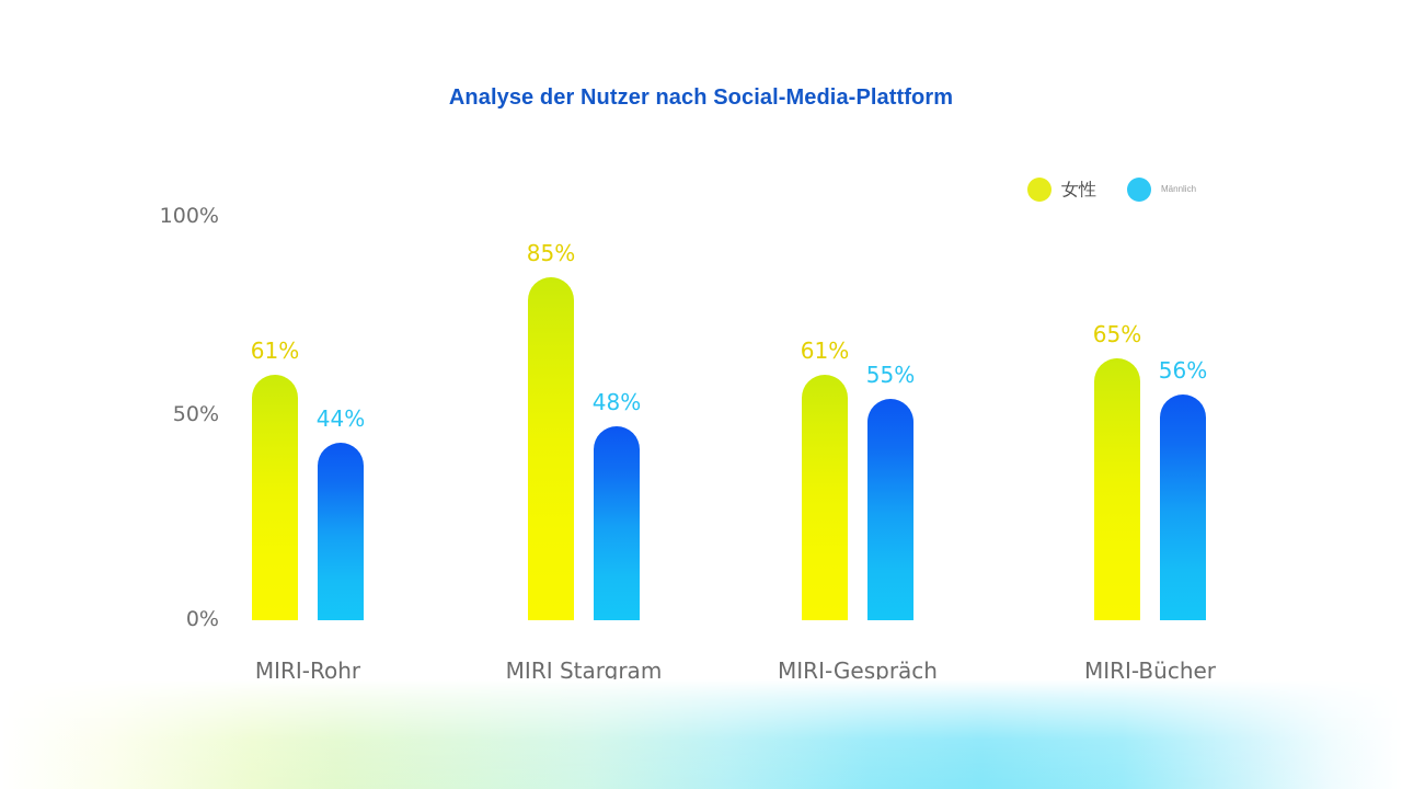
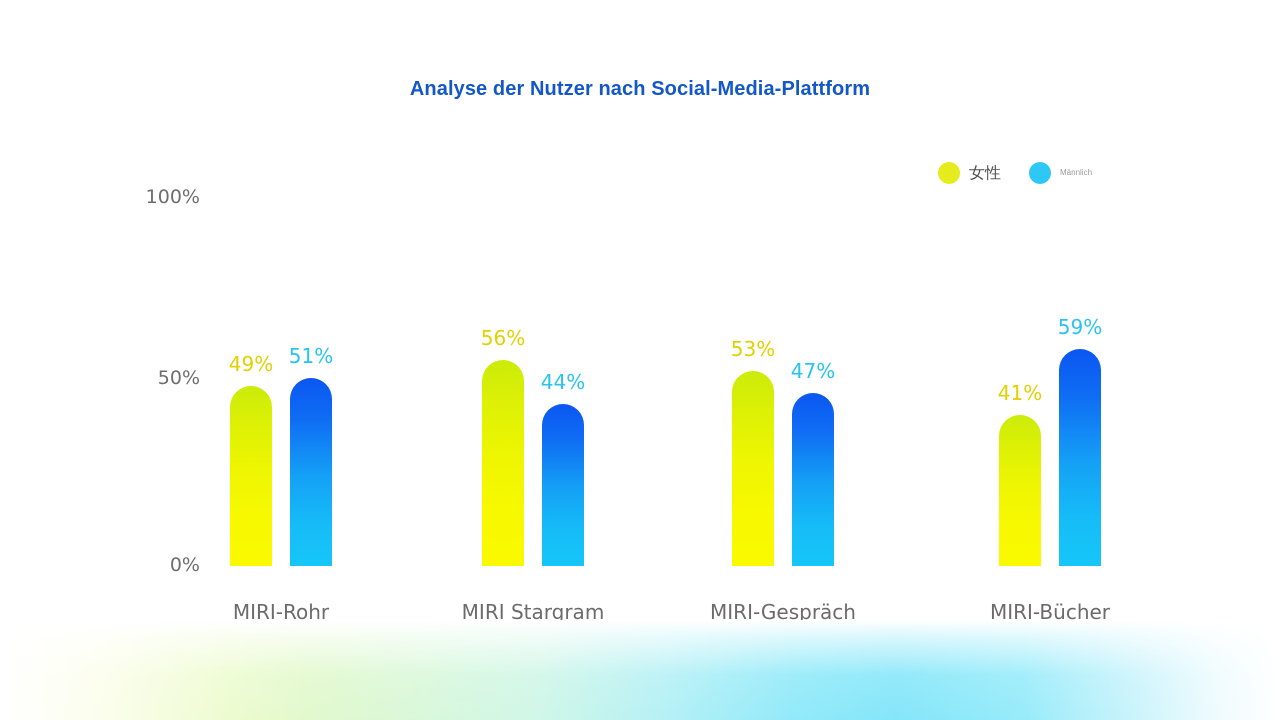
女性/MIRI-Rohr: 61% -> 49%
Männlich/MIRI-Rohr: 44% -> 51%
女性/MIRI Stargram: 85% -> 56%
Männlich/MIRI Stargram: 48% -> 44%
女性/MIRI-Gespräch: 61% -> 53%
Männlich/MIRI-Gespräch: 55% -> 47%
女性/MIRI-Bücher: 65% -> 41%
Männlich/MIRI-Bücher: 56% -> 59%
